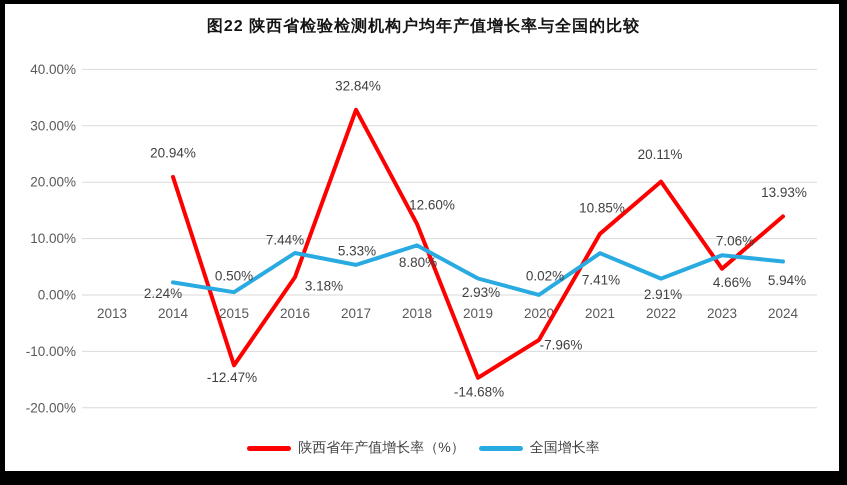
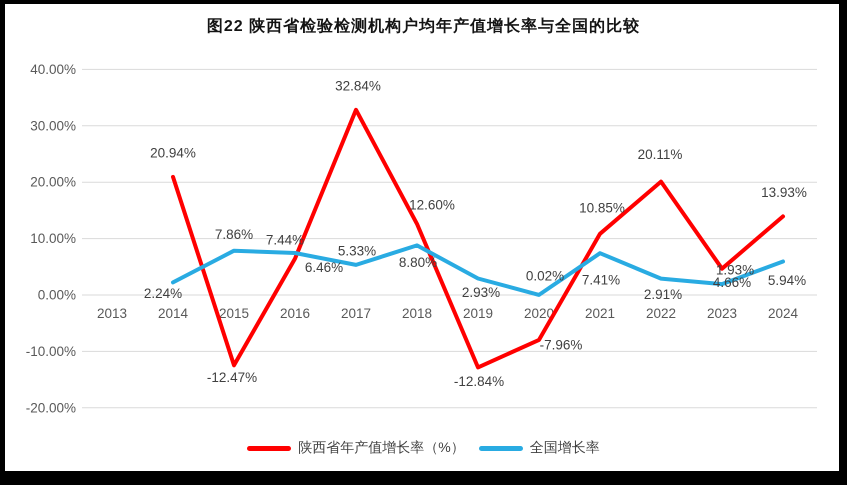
全国增长率/2015: 0.50% -> 7.86%
陕西省年产值增长率（%）/2016: 3.18% -> 6.46%
陕西省年产值增长率（%）/2019: -14.68% -> -12.84%
全国增长率/2023: 7.06% -> 1.93%
